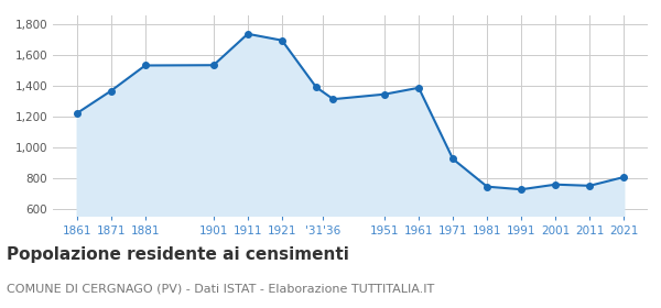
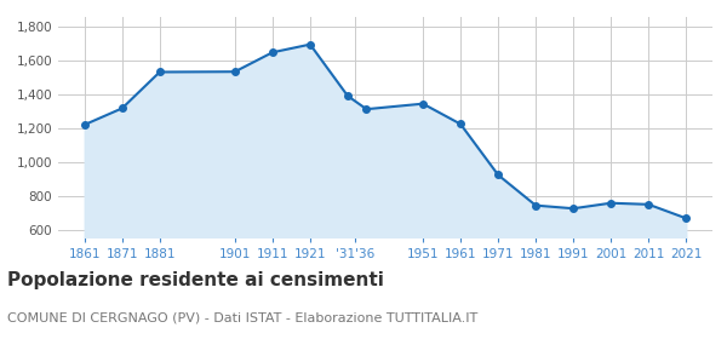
1871: 1,370 -> 1,320
1911: 1,740 -> 1,650
1961: 1,390 -> 1,230
2021: 810 -> 670
